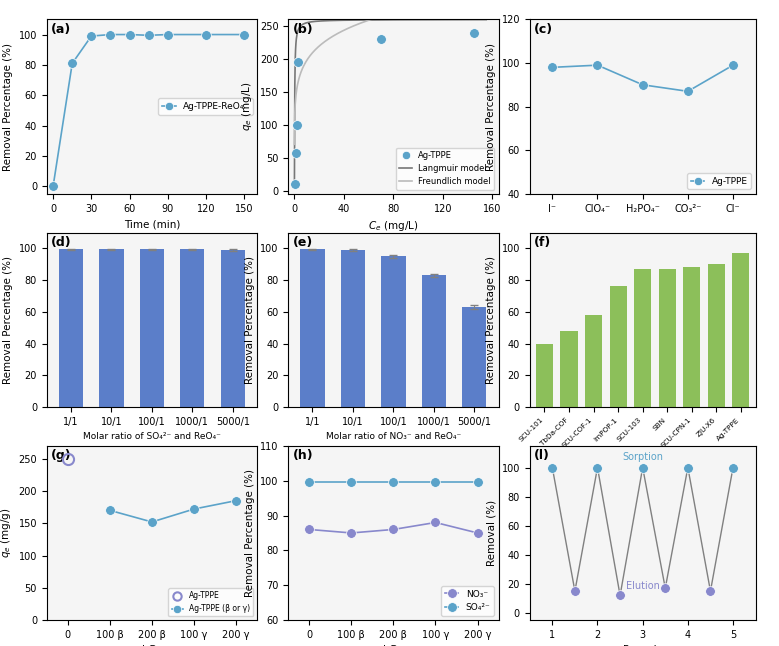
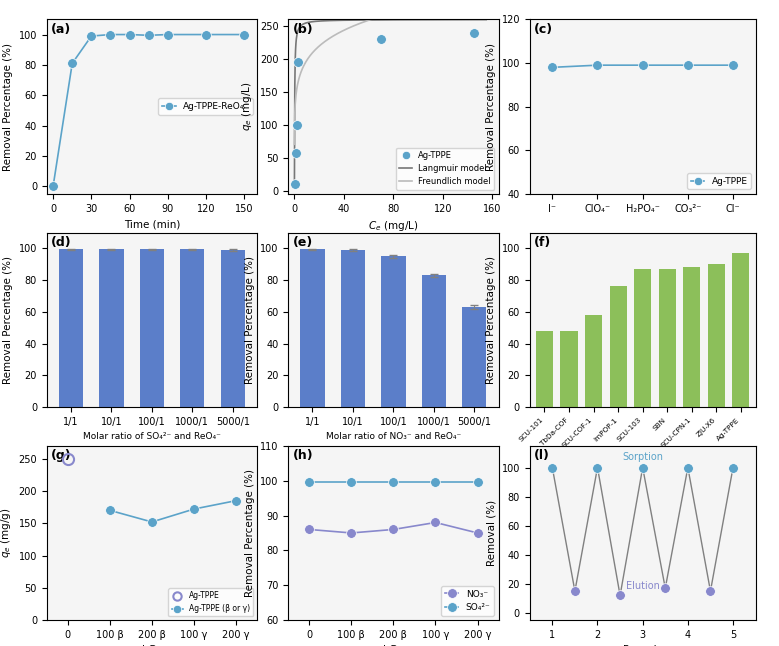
H₂PO₄⁻: 90 -> 99
CO₃²⁻: 87 -> 99
SCU-101: 40 -> 48
